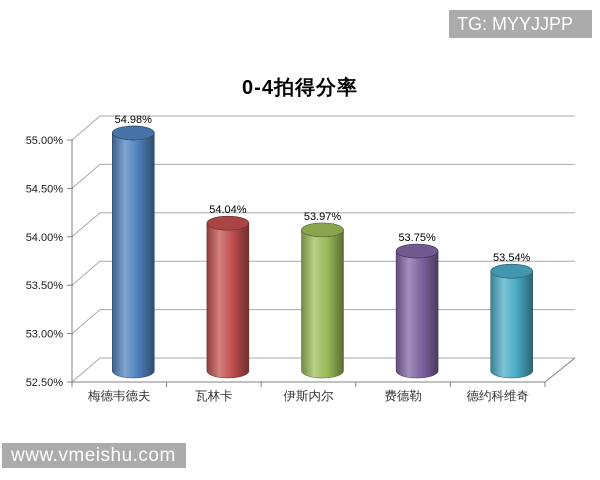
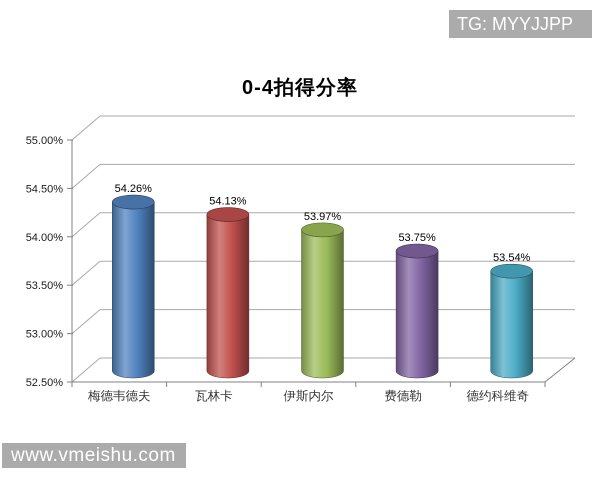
梅德韦德夫: 54.98% -> 54.26%
瓦林卡: 54.04% -> 54.13%
